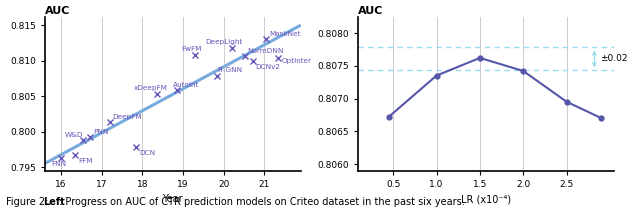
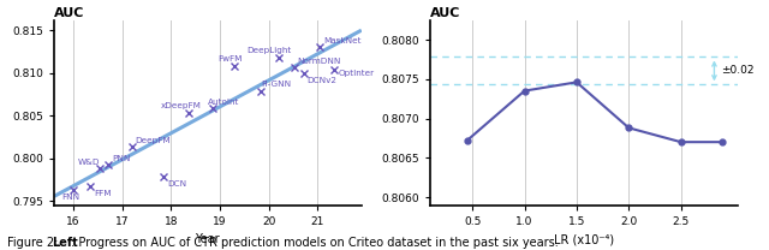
1.5: 0.80762 -> 0.80746
2.0: 0.80742 -> 0.80688
2.5: 0.80695 -> 0.80670
